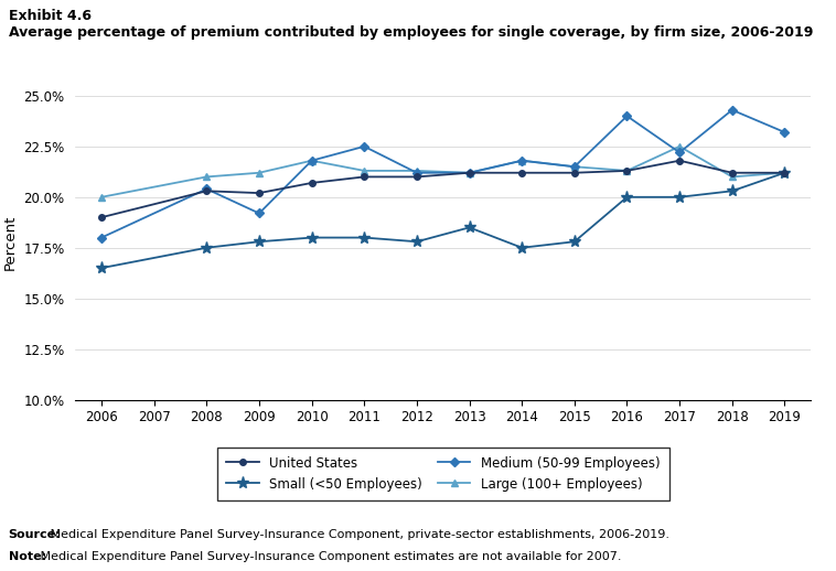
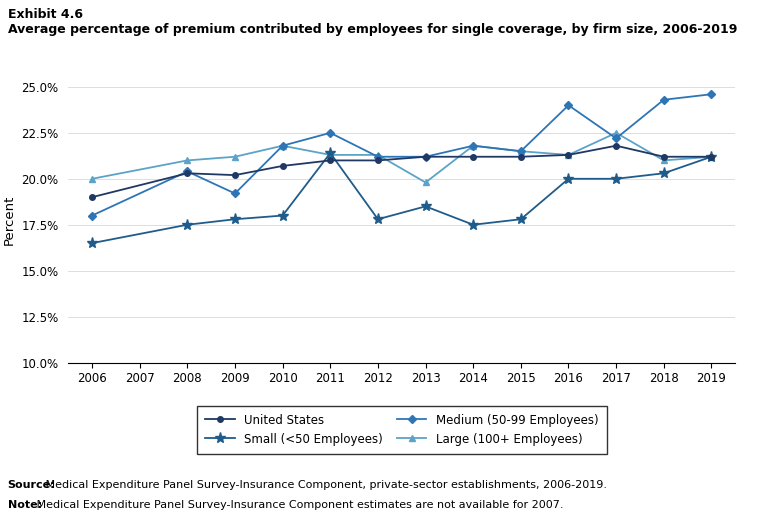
Small (<50 Employees)/2011: 18.0% -> 21.4%
Large (100+ Employees)/2013: 21.2% -> 19.8%
Medium (50-99 Employees)/2019: 23.2% -> 24.6%
